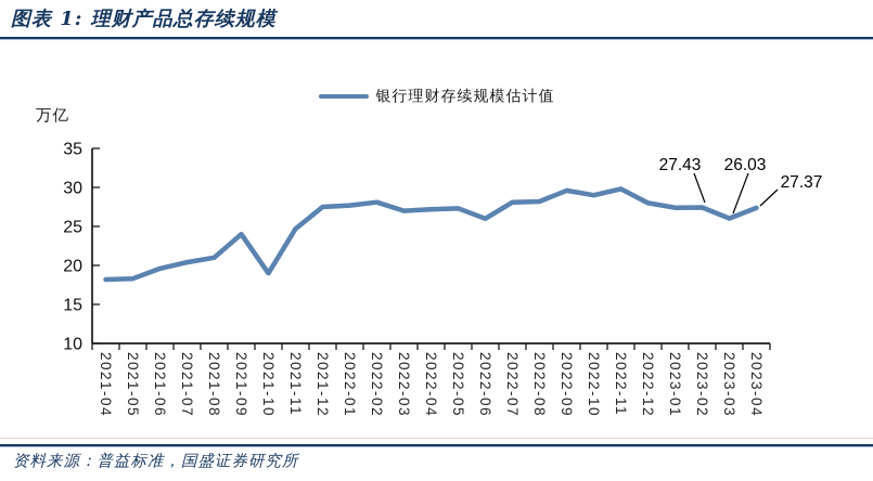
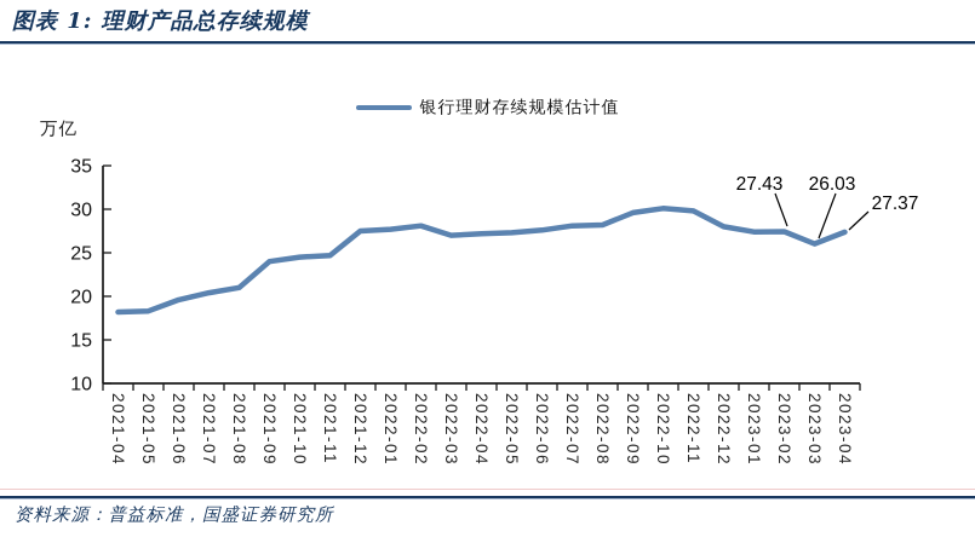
2021-10: 19 -> 24
2022-06: 26 -> 28
2022-10: 29 -> 30
